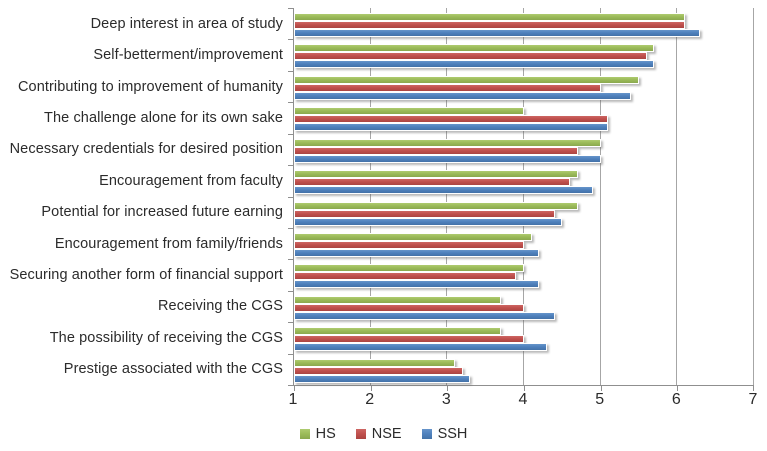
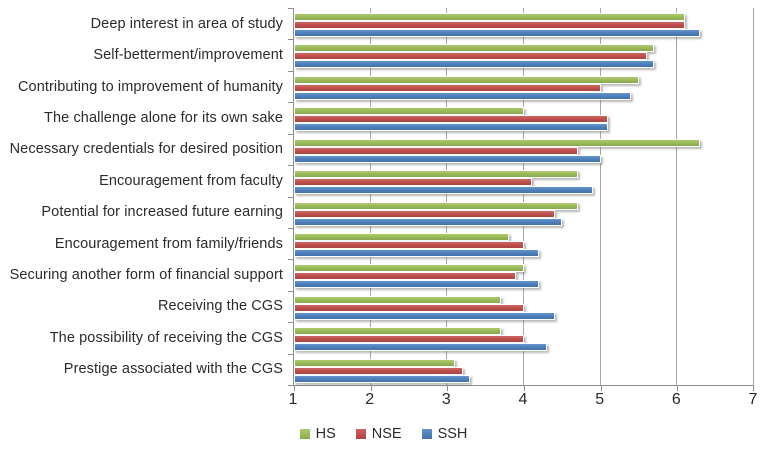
HS/Necessary credentials for desired position: 5.0 -> 6.3
NSE/Encouragement from faculty: 4.6 -> 4.1
HS/Encouragement from family/friends: 4.1 -> 3.8
